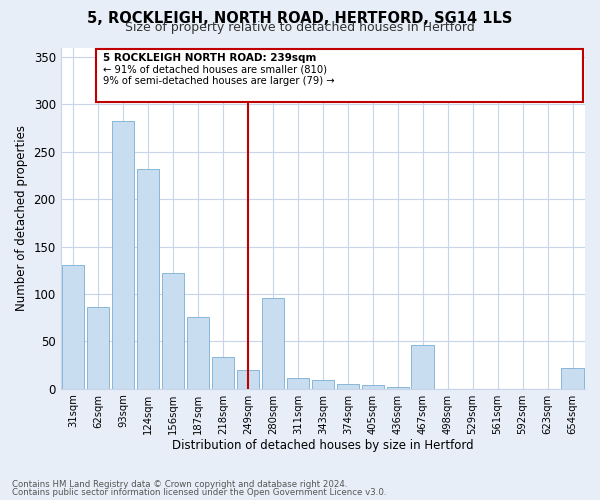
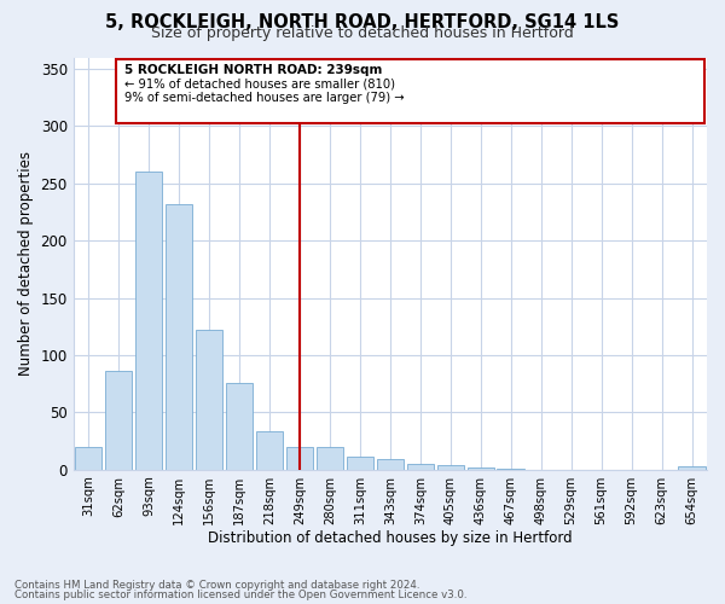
31sqm: 130 -> 20
93sqm: 282 -> 260
280sqm: 96 -> 20
467sqm: 46 -> 1
654sqm: 22 -> 3
